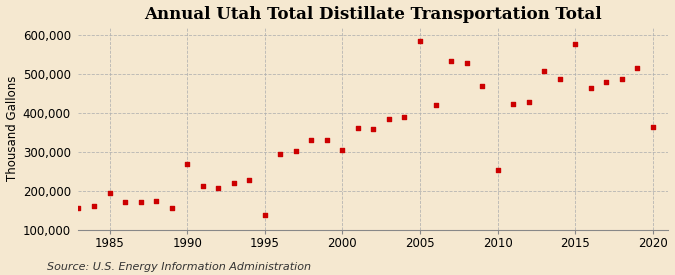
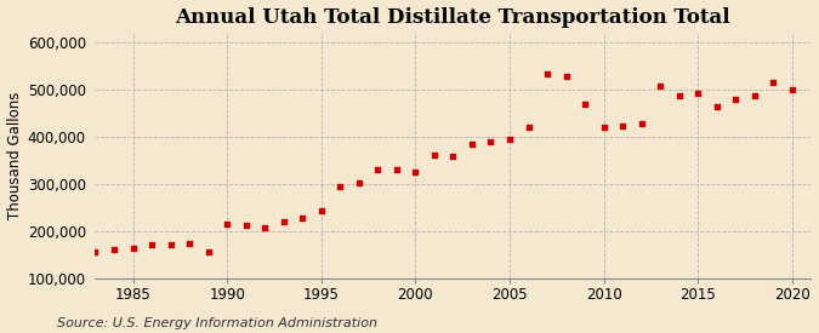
1985: 195,000 -> 165,000
1990: 270,000 -> 215,000
1995: 140,000 -> 245,000
2000: 305,000 -> 325,000
2005: 585,000 -> 395,000
2010: 255,000 -> 420,000
2015: 575,000 -> 492,000
2020: 365,000 -> 500,000
